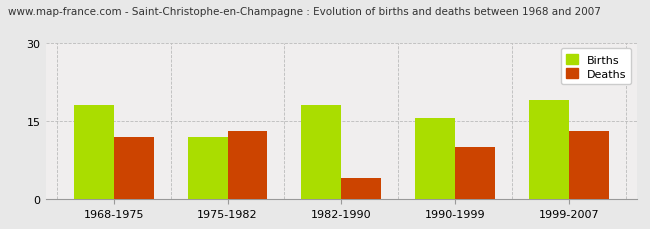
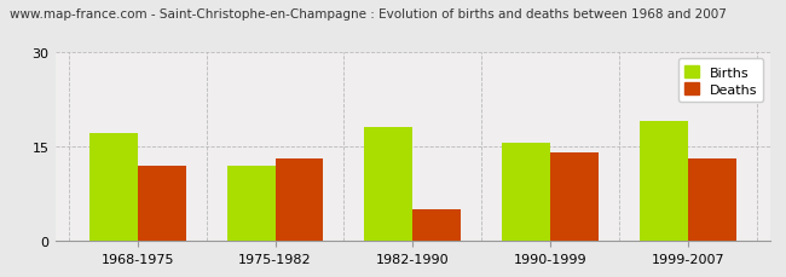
Births/1968-1975: 18.0 -> 17.0
Deaths/1982-1990: 4 -> 5
Deaths/1990-1999: 10 -> 14
